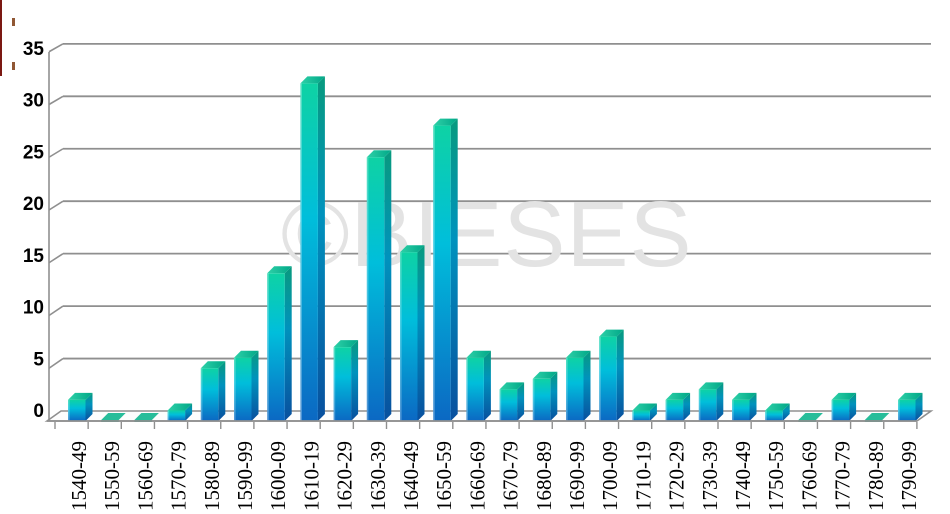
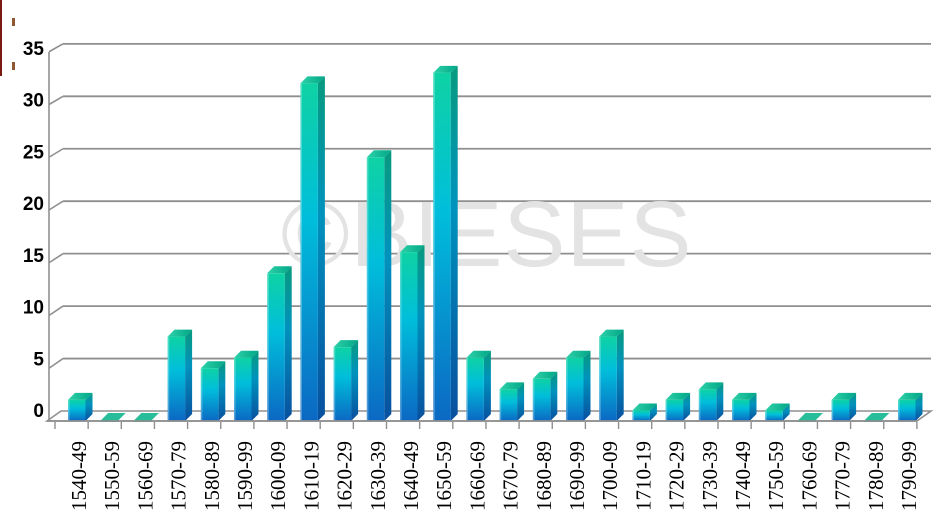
1570-79: 1 -> 8
1650-59: 28 -> 33
